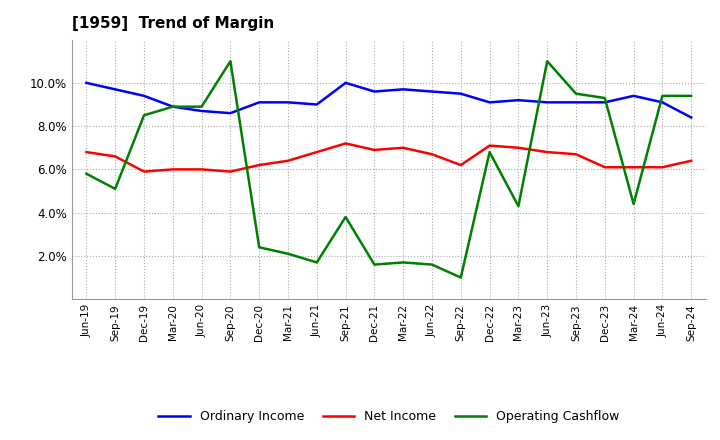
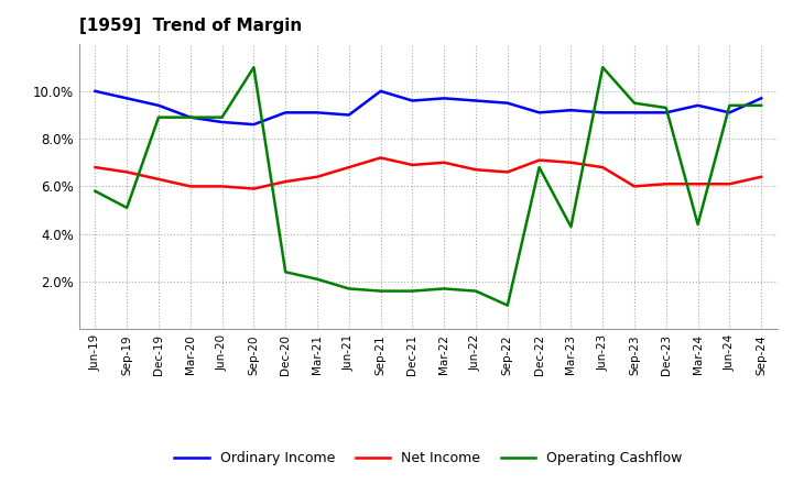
Net Income/Dec-19: 5.9% -> 6.3%
Operating Cashflow/Dec-19: 8.5% -> 8.9%
Operating Cashflow/Sep-21: 3.8% -> 1.6%
Net Income/Sep-22: 6.2% -> 6.6%
Net Income/Sep-23: 6.7% -> 6.0%
Ordinary Income/Sep-24: 8.4% -> 9.7%
